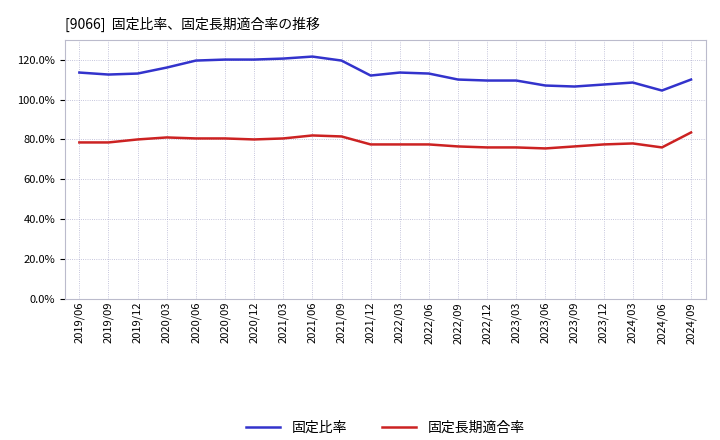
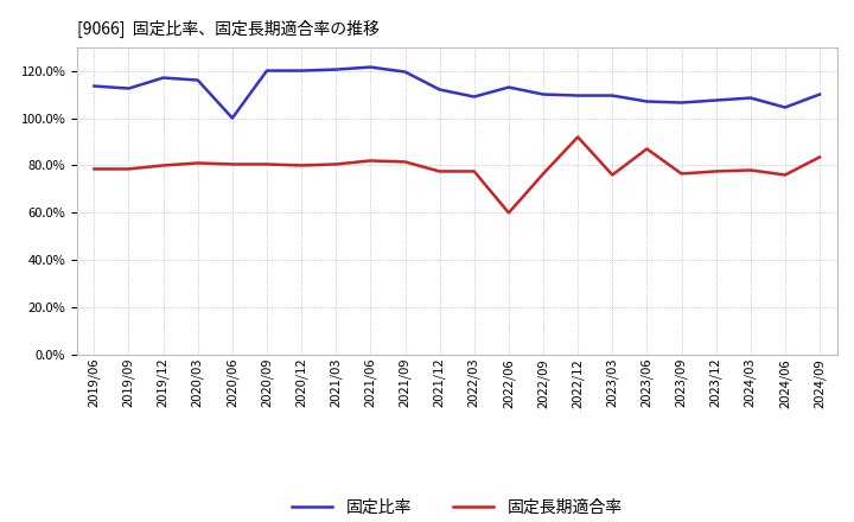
固定比率/2019/12: 113% -> 117%
固定比率/2020/06: 120% -> 100%
固定比率/2022/03: 114% -> 109%
固定長期適合率/2022/06: 78% -> 60%
固定長期適合率/2022/12: 76% -> 92%
固定長期適合率/2023/06: 76% -> 87%
